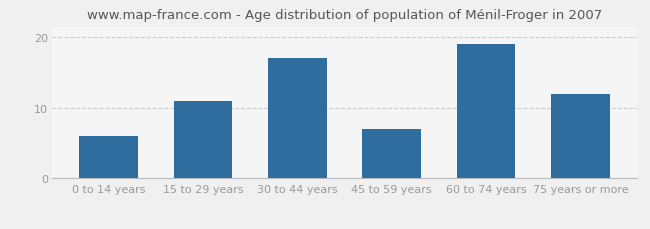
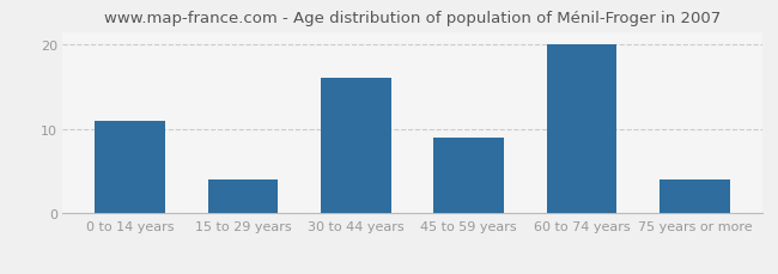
0 to 14 years: 6 -> 11
15 to 29 years: 11 -> 4
30 to 44 years: 17 -> 16
45 to 59 years: 7 -> 9
60 to 74 years: 19 -> 20
75 years or more: 12 -> 4
